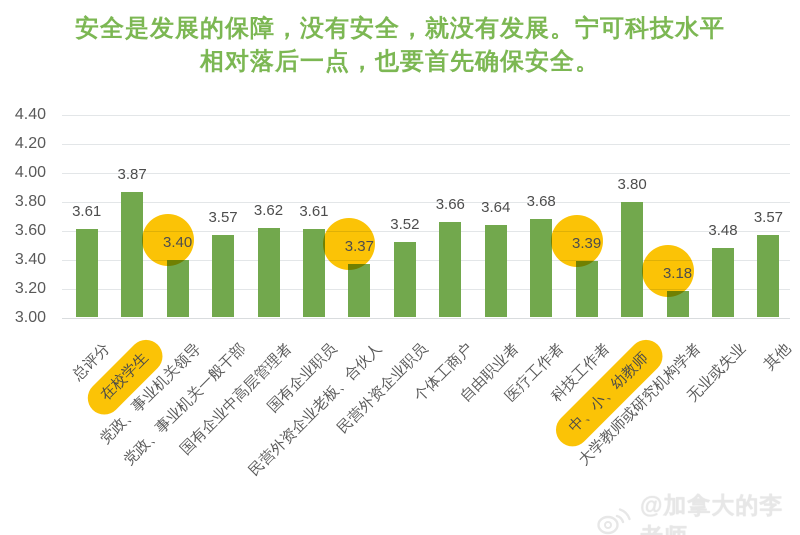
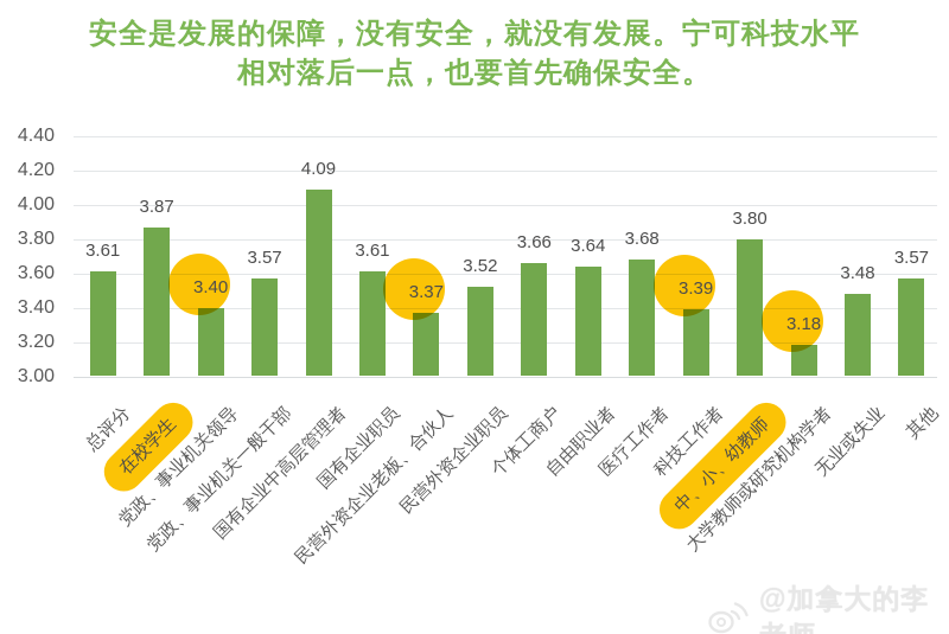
国有企业中高层管理者: 3.62 -> 4.09
